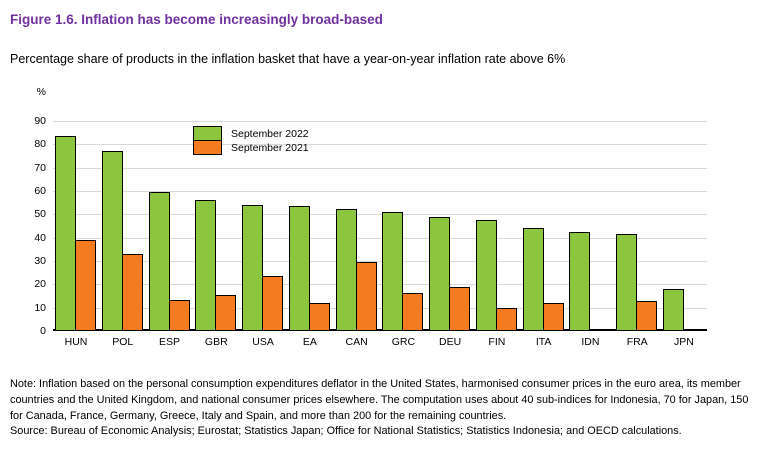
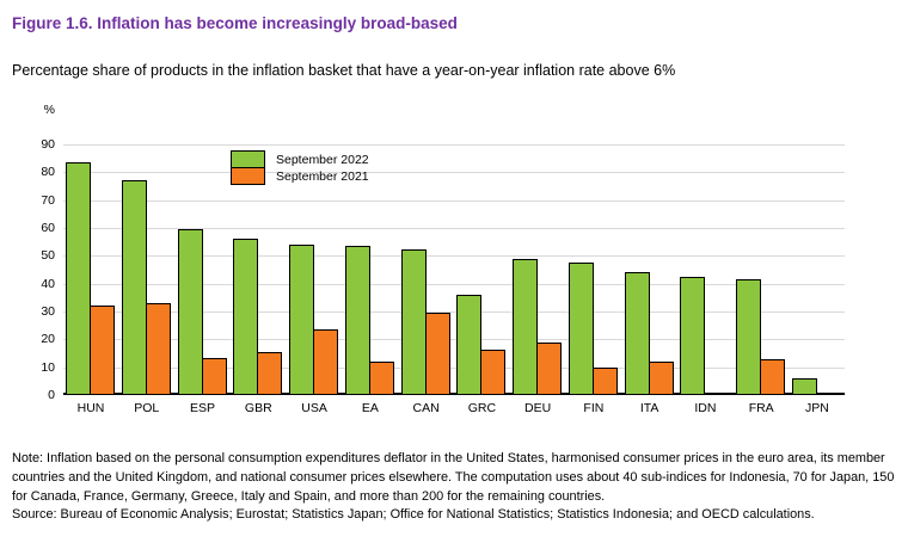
September 2021/HUN: 39 -> 32
September 2022/GRC: 51 -> 36
September 2022/JPN: 18 -> 6
